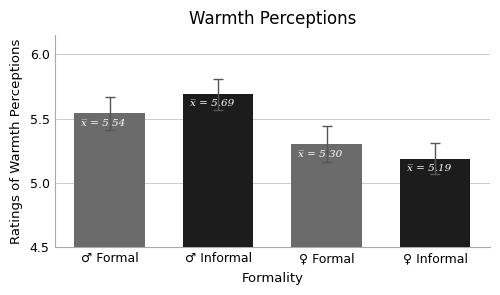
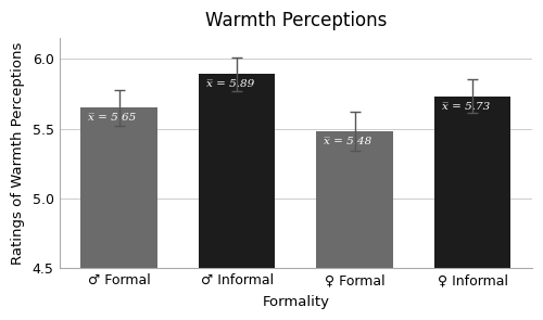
♂ Formal: 5.54 -> 5.65
♂ Informal: 5.69 -> 5.89
♀ Formal: 5.30 -> 5.48
♀ Informal: 5.19 -> 5.73
